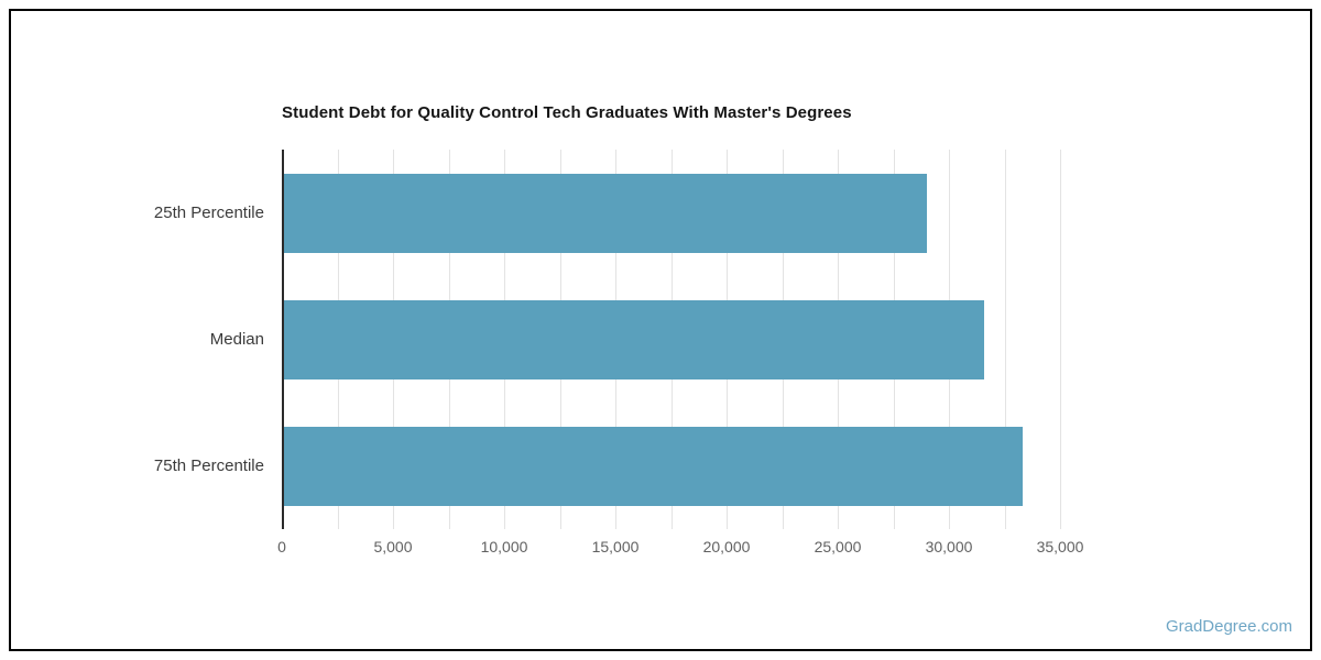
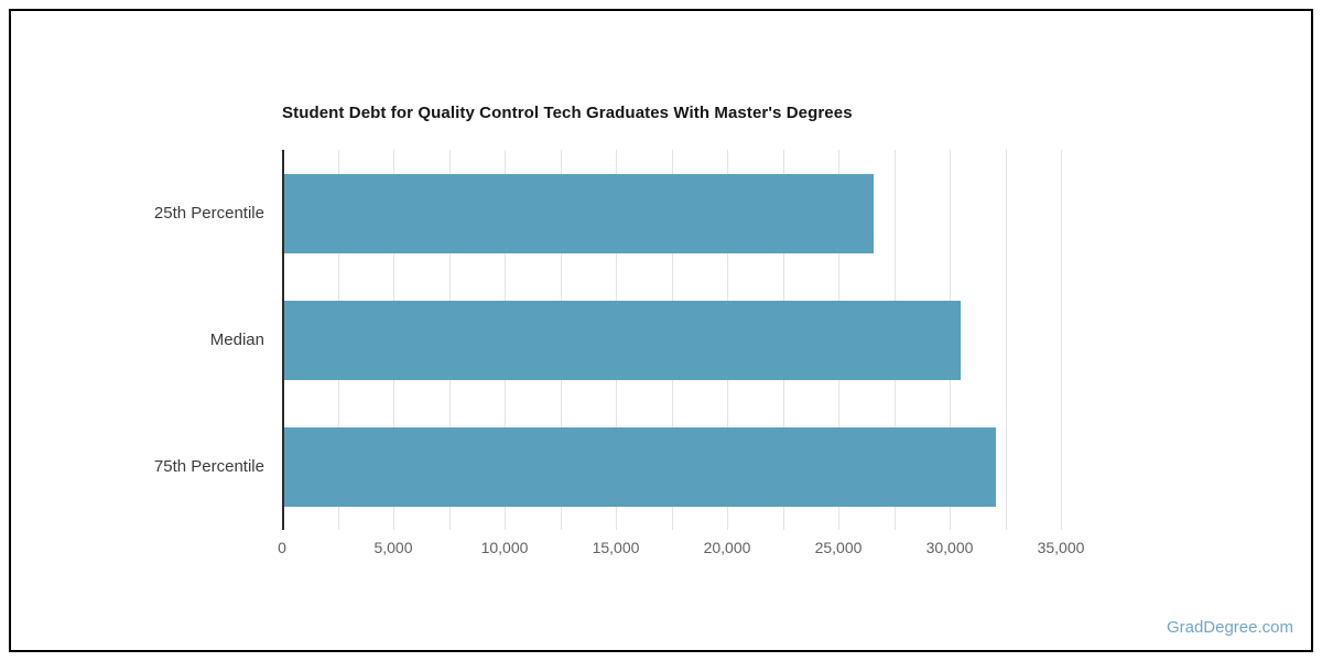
25th Percentile: 28900 -> 26500
Median: 31500 -> 30400
75th Percentile: 33200 -> 32000
